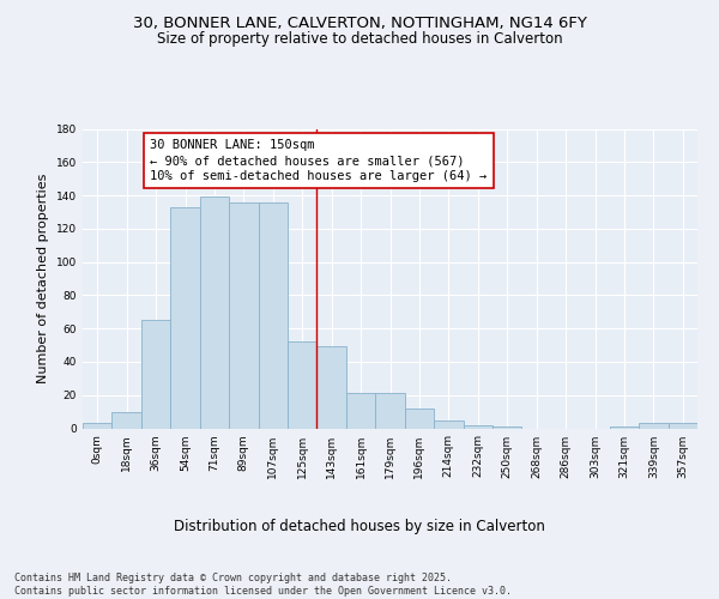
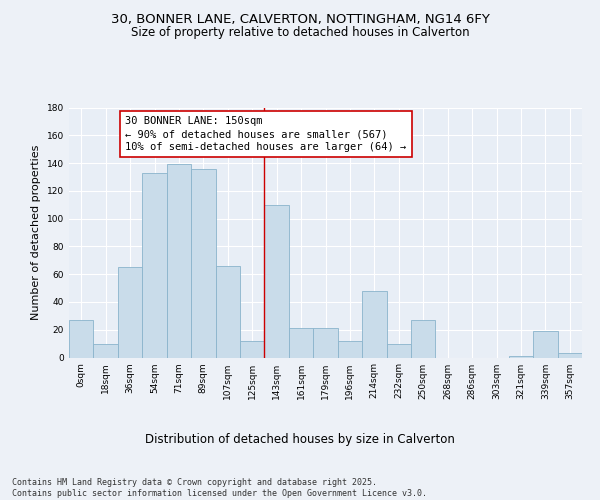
0sqm: 3 -> 27
107sqm: 136 -> 66
125sqm: 52 -> 12
143sqm: 49 -> 110
214sqm: 5 -> 48
232sqm: 2 -> 10
250sqm: 1 -> 27
339sqm: 3 -> 19
